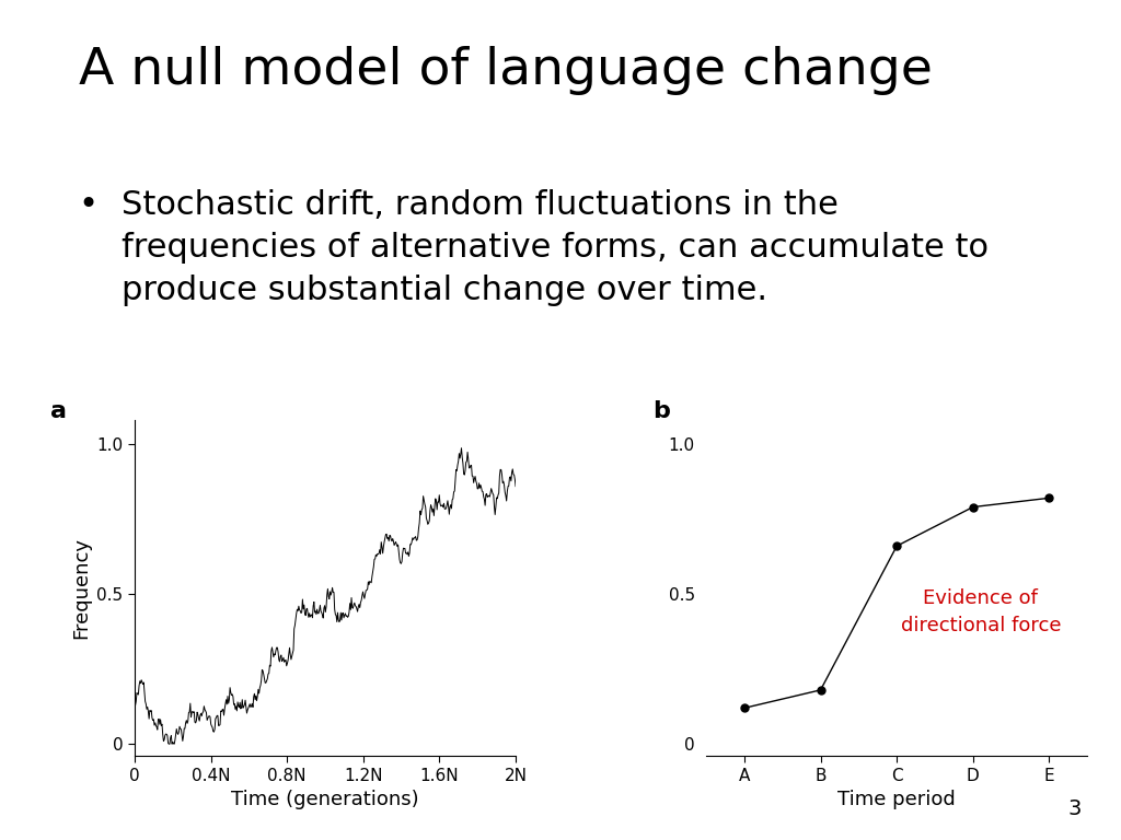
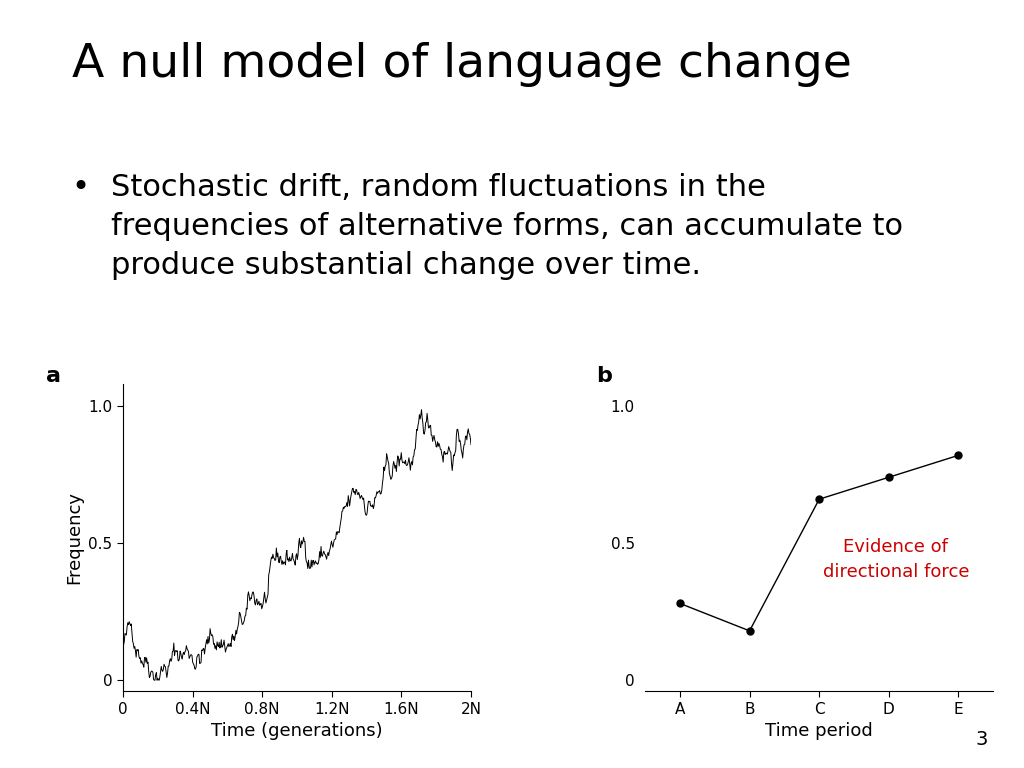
A: 0.12 -> 0.28
D: 0.79 -> 0.74
